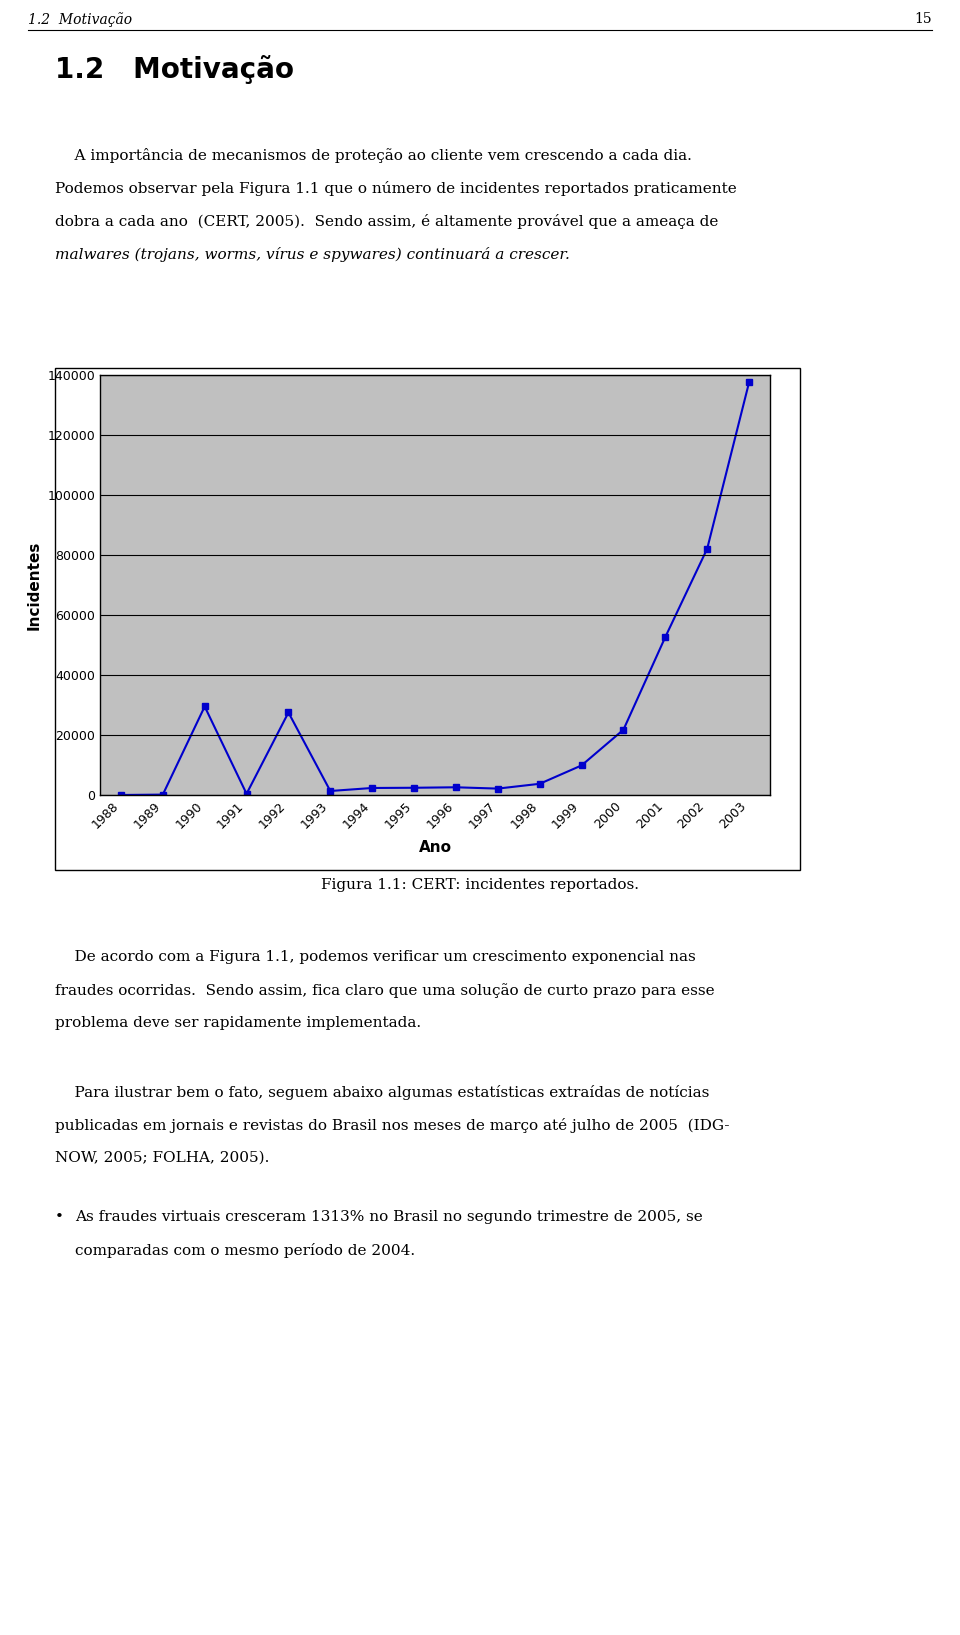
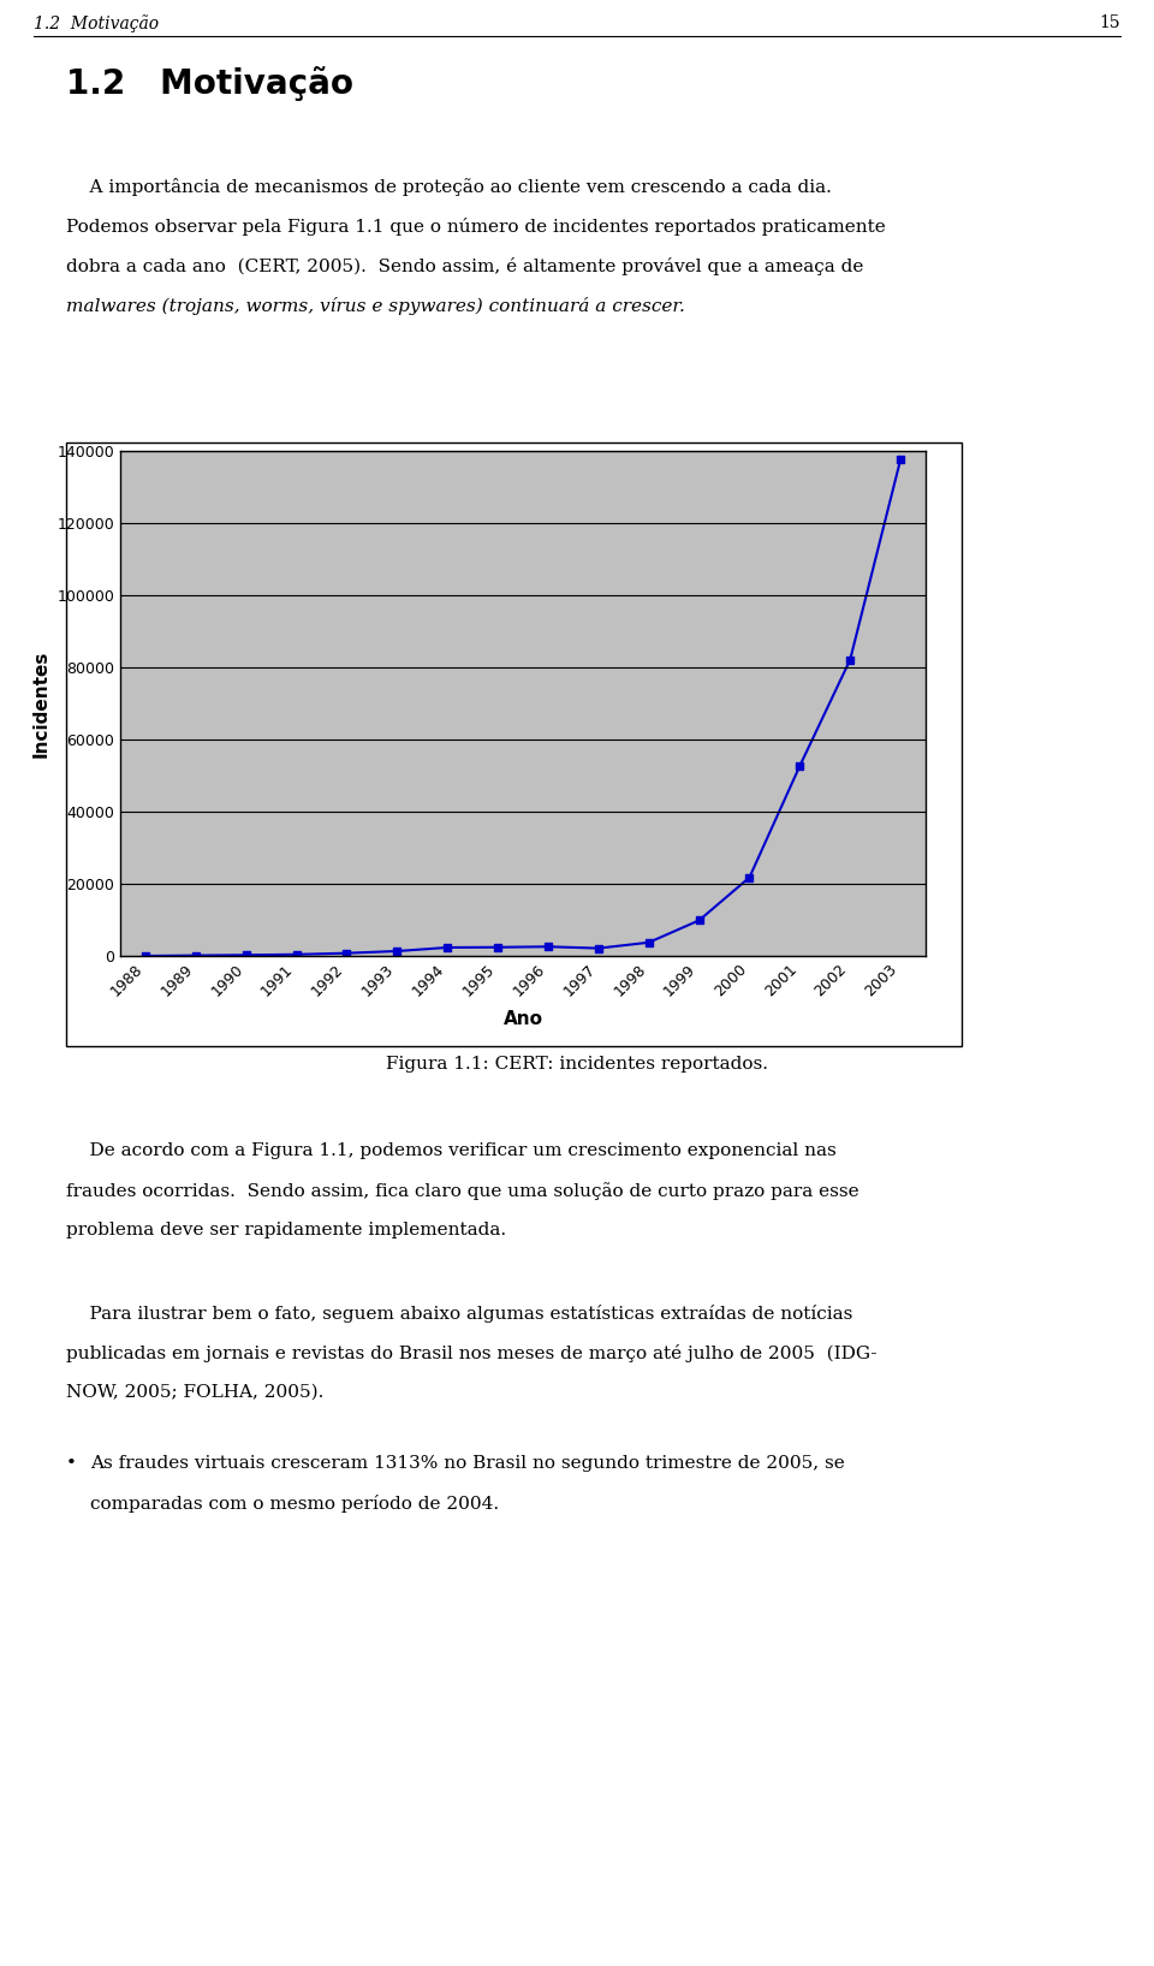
1990: 29500 -> 300
1992: 27500 -> 800
